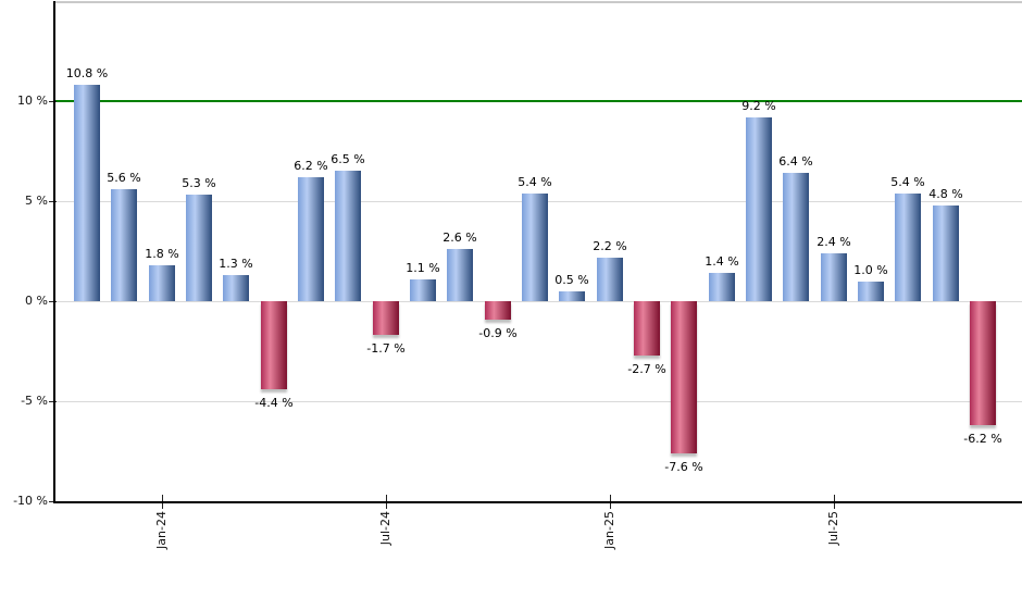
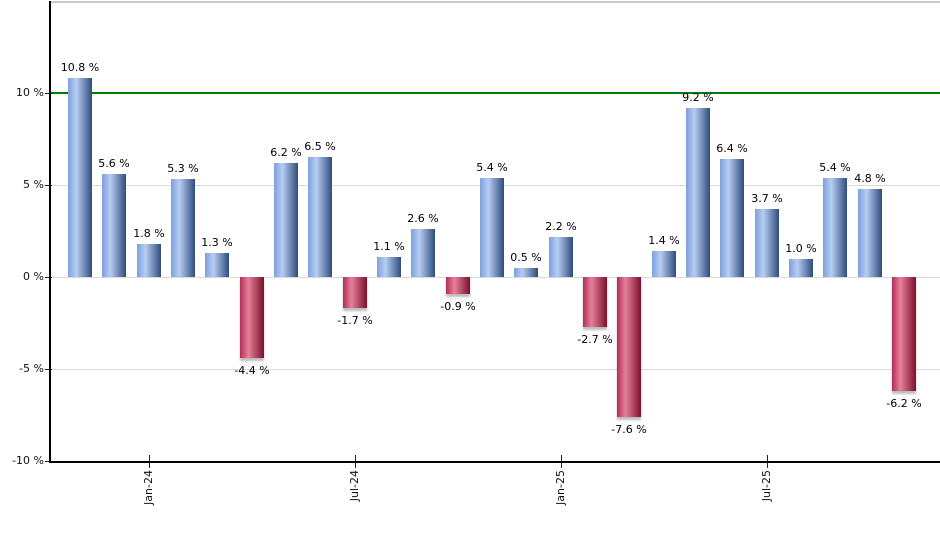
Jul-25: 2.4 -> 3.7
